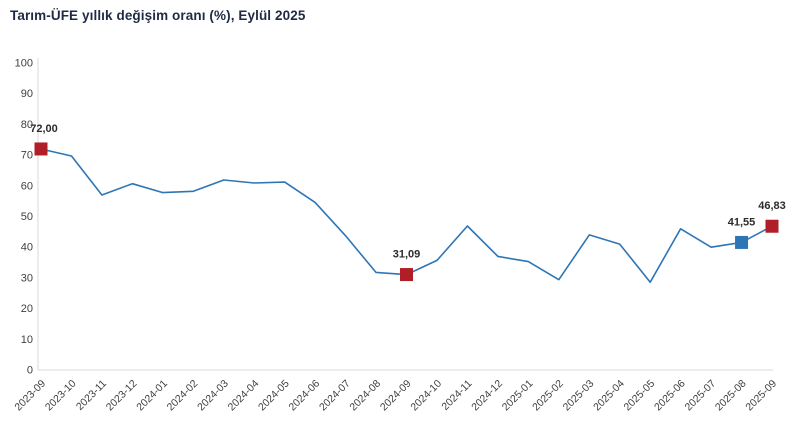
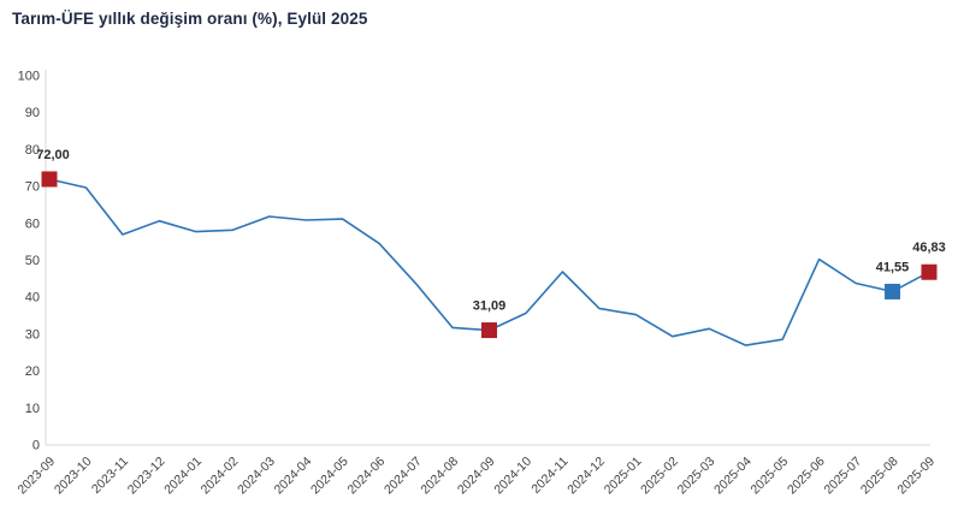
2025-03: 44 -> 32
2025-04: 41 -> 27
2025-06: 46 -> 50
2025-07: 40 -> 44
